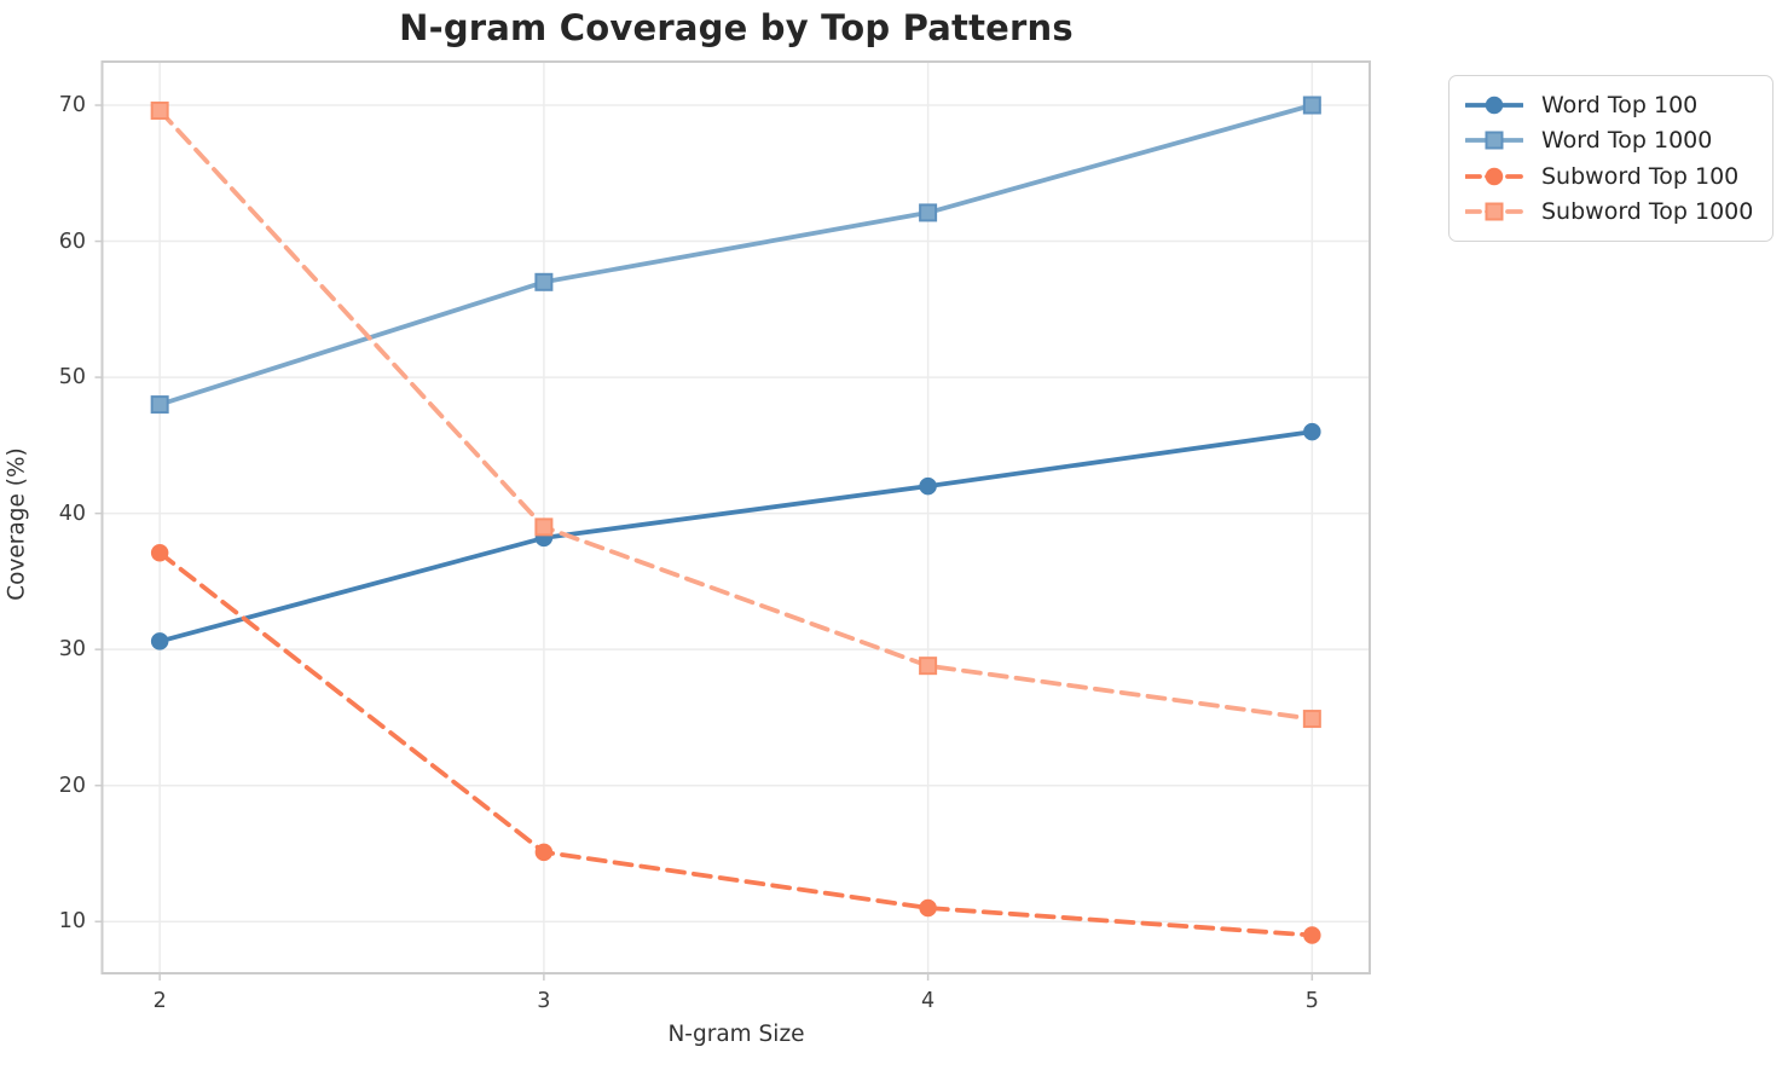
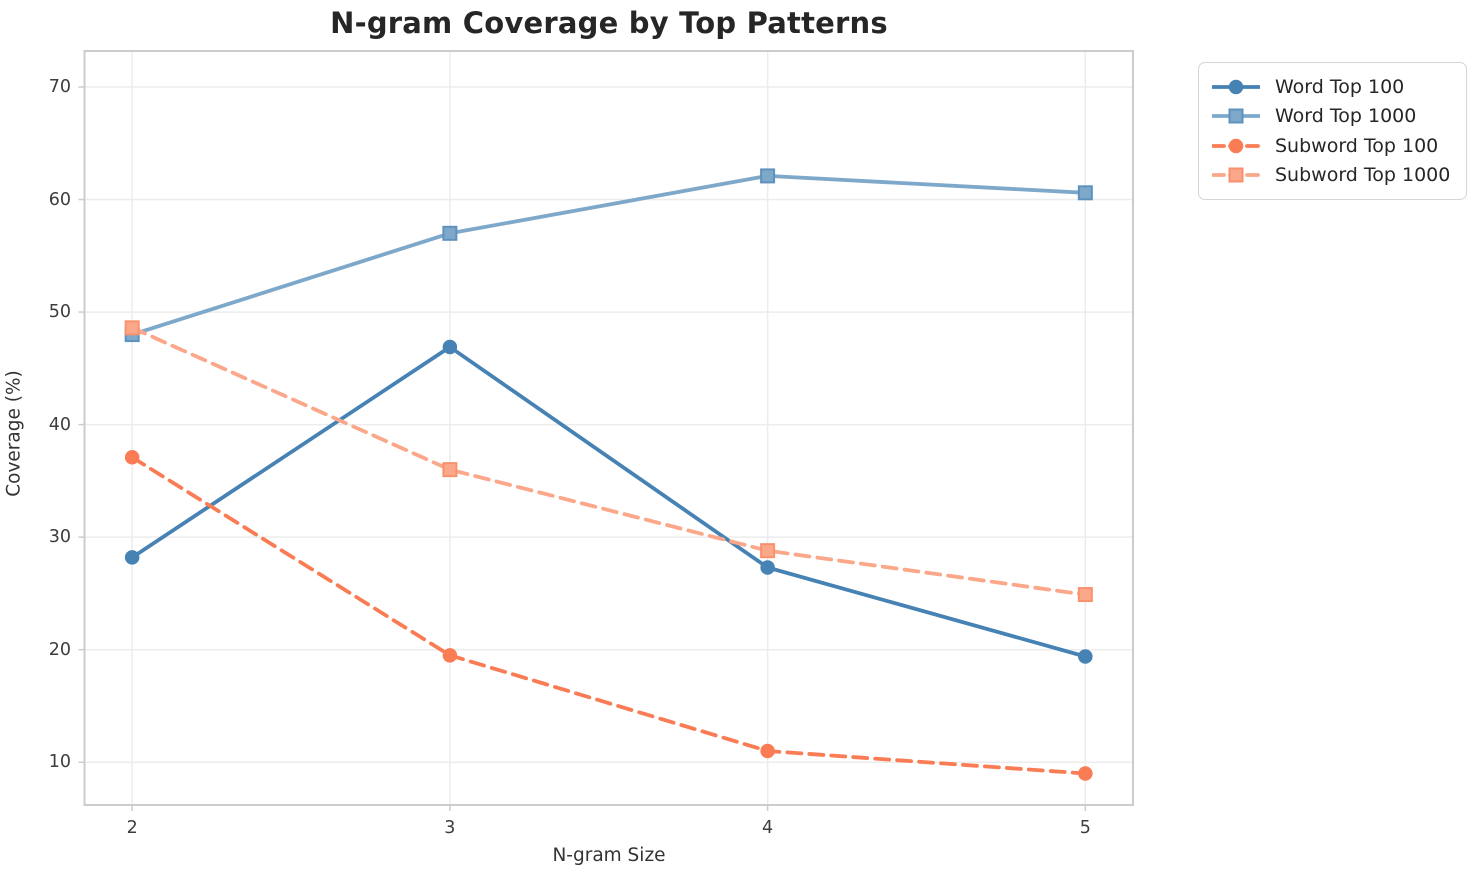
Word Top 100/2: 30.6 -> 28.2
Subword Top 1000/2: 69.6 -> 48.6
Word Top 100/3: 38.2 -> 46.9
Subword Top 100/3: 15.1 -> 19.5
Subword Top 1000/3: 39.0 -> 36.0
Word Top 100/4: 42.0 -> 27.3
Word Top 100/5: 46.0 -> 19.4
Word Top 1000/5: 70.0 -> 60.6
